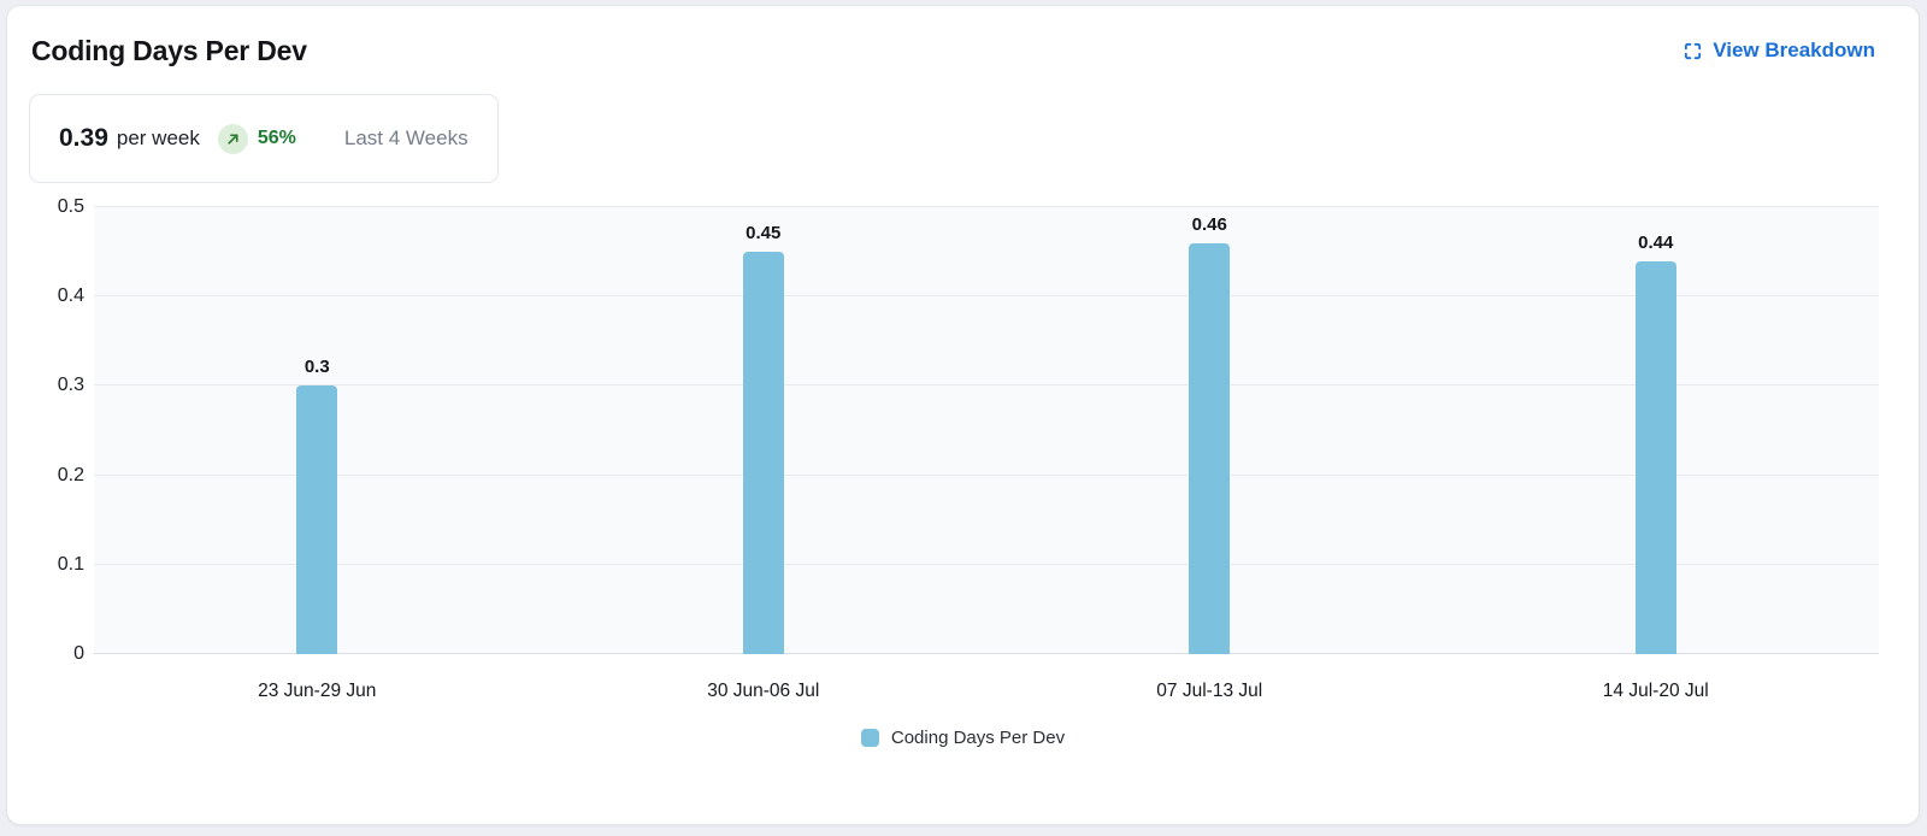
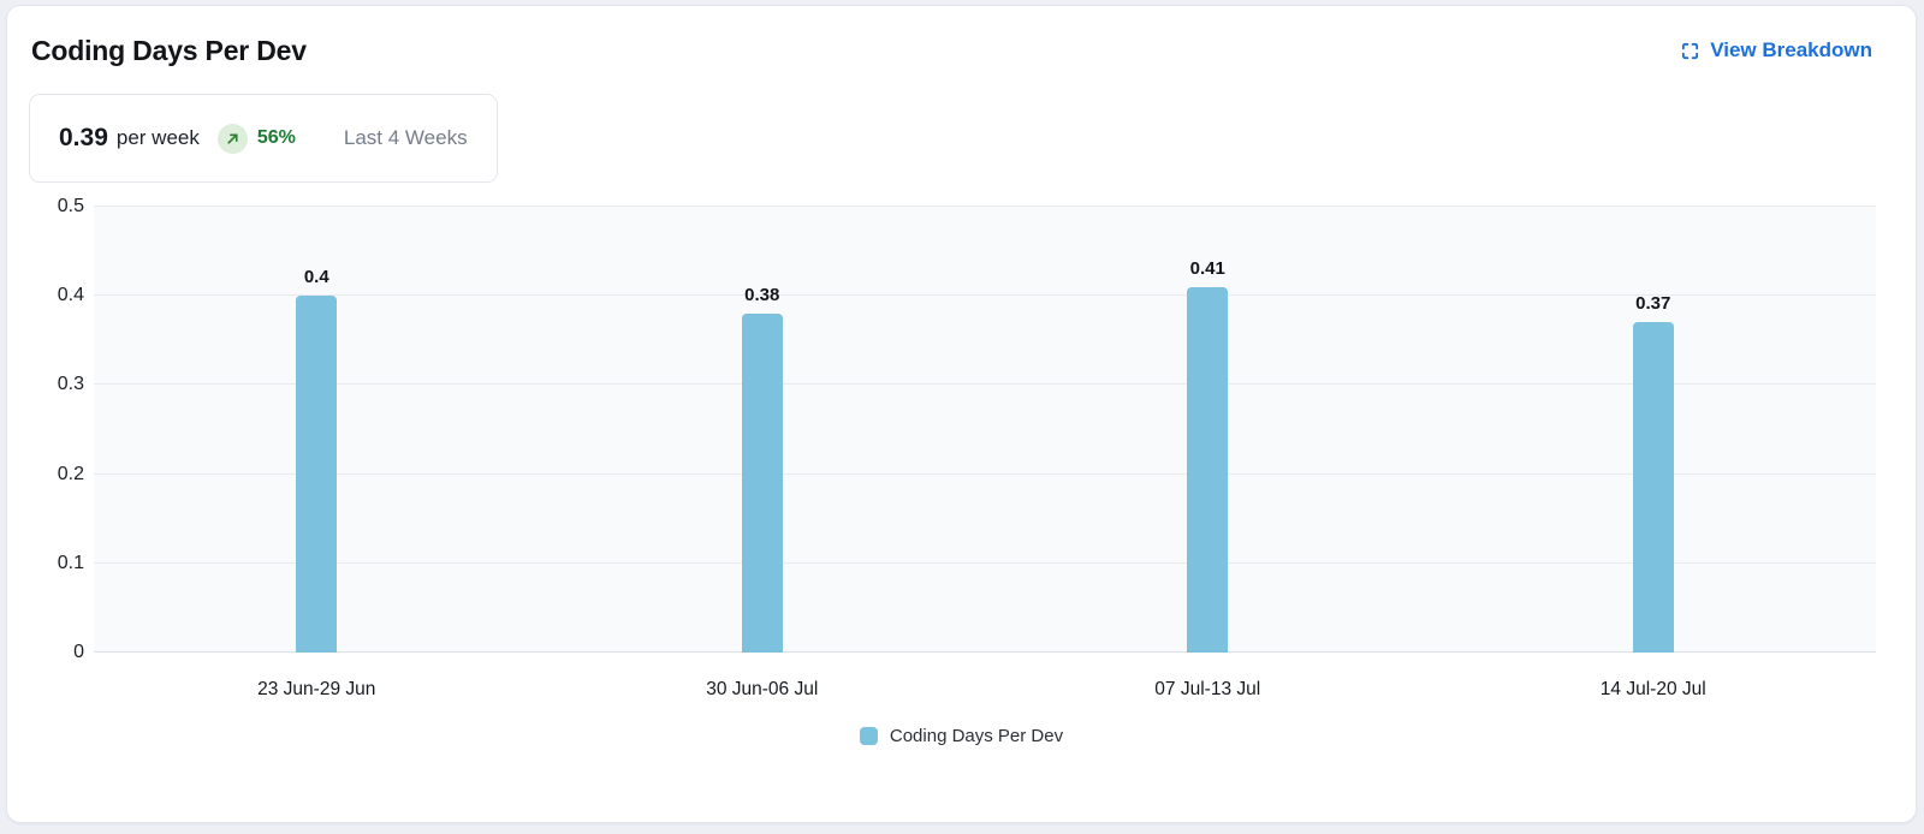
23 Jun-29 Jun: 0.3 -> 0.4
30 Jun-06 Jul: 0.45 -> 0.38
07 Jul-13 Jul: 0.46 -> 0.41
14 Jul-20 Jul: 0.44 -> 0.37
